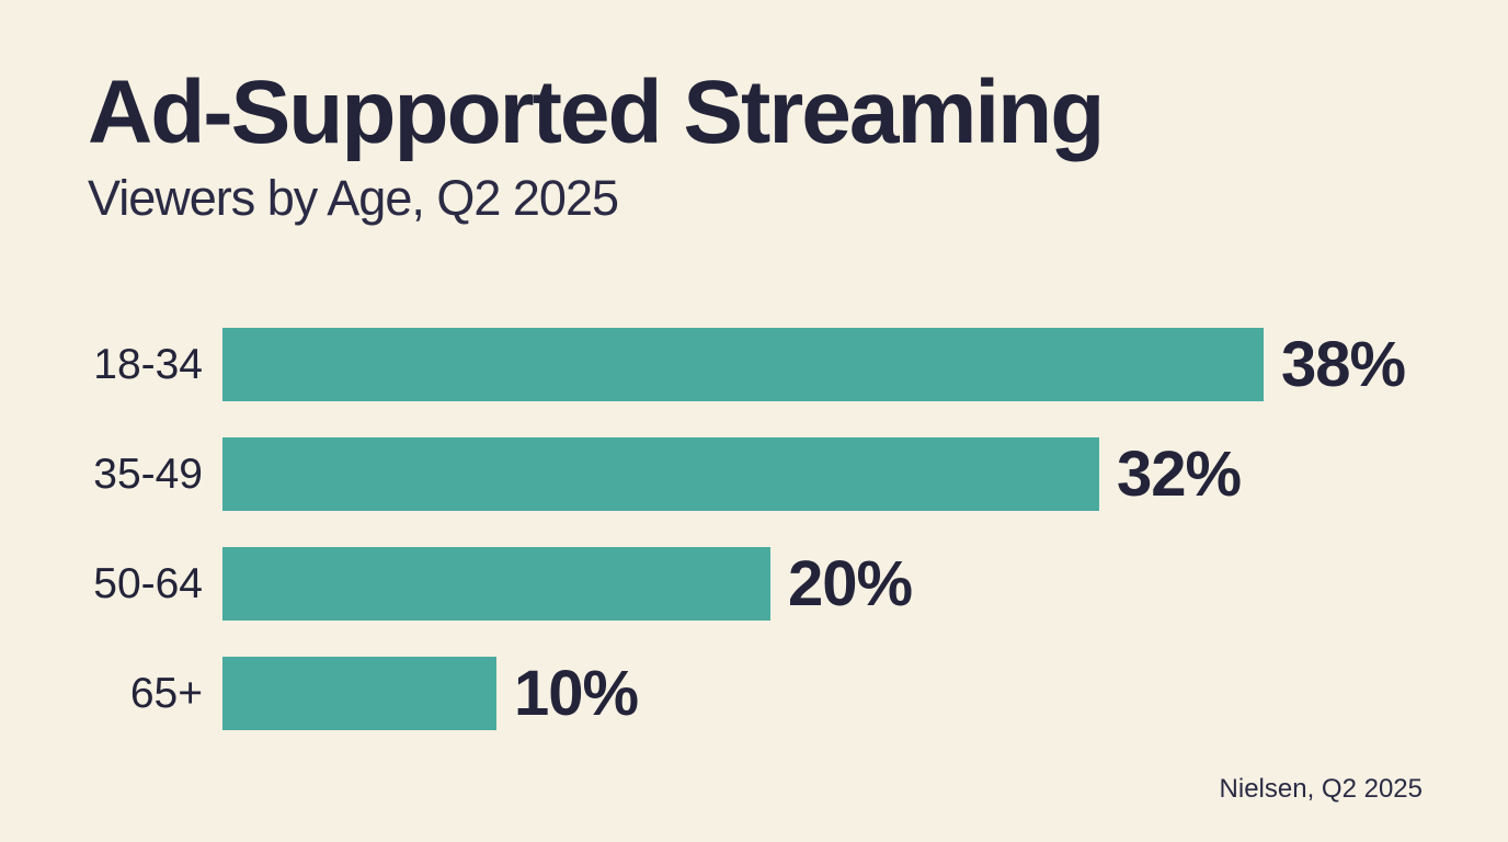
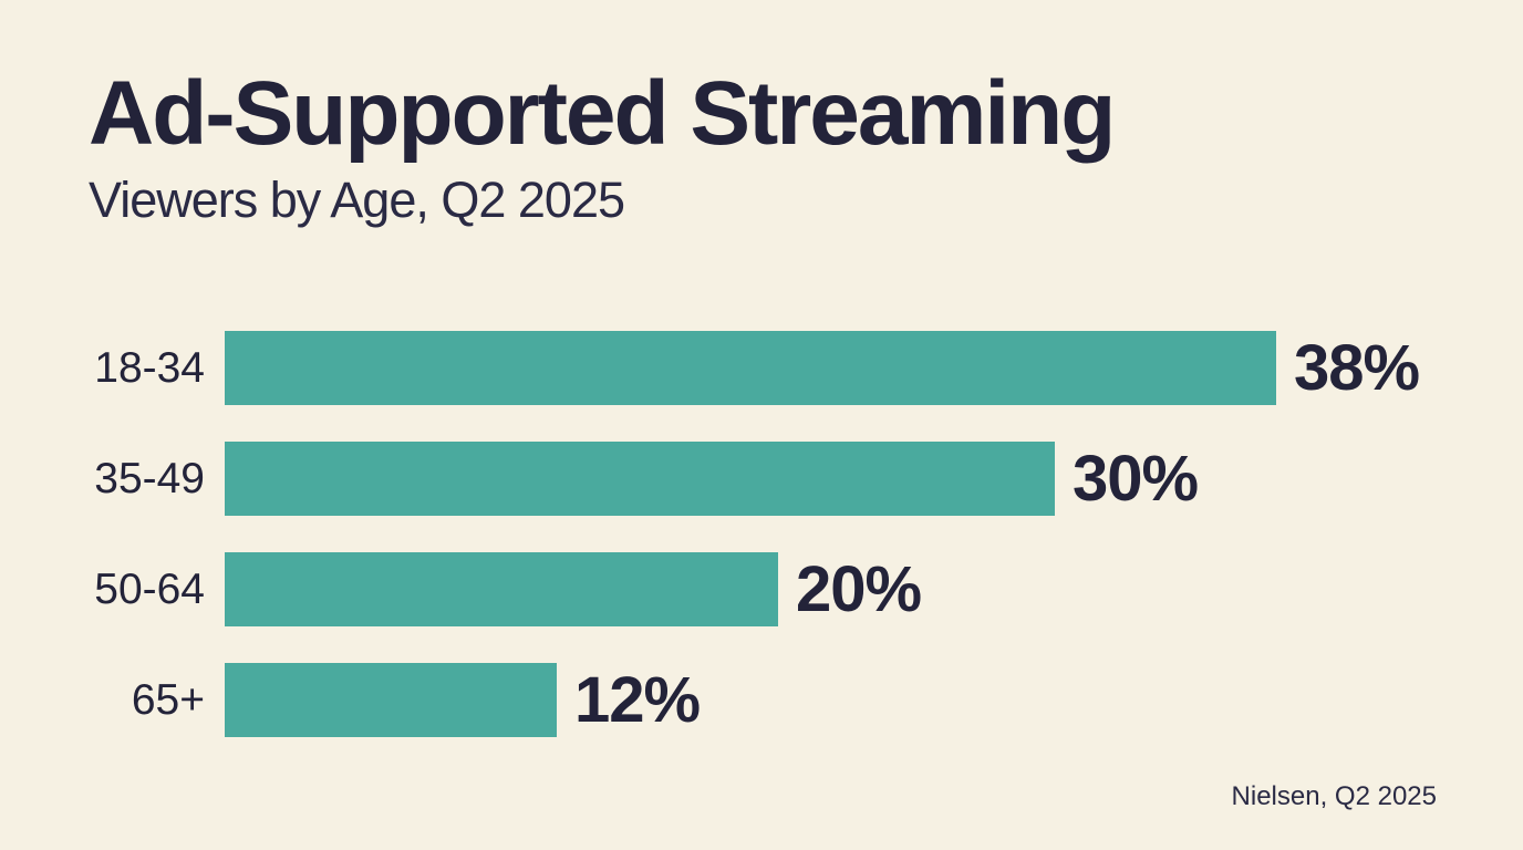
35-49: 32% -> 30%
65+: 10% -> 12%
